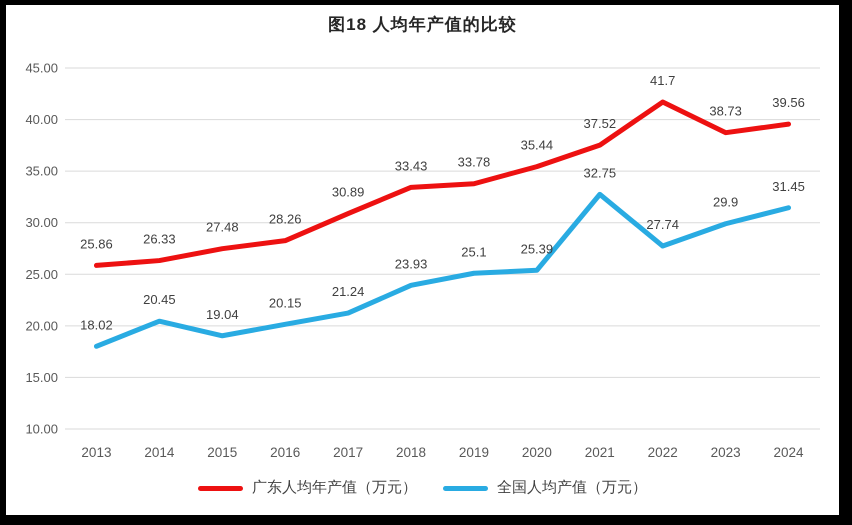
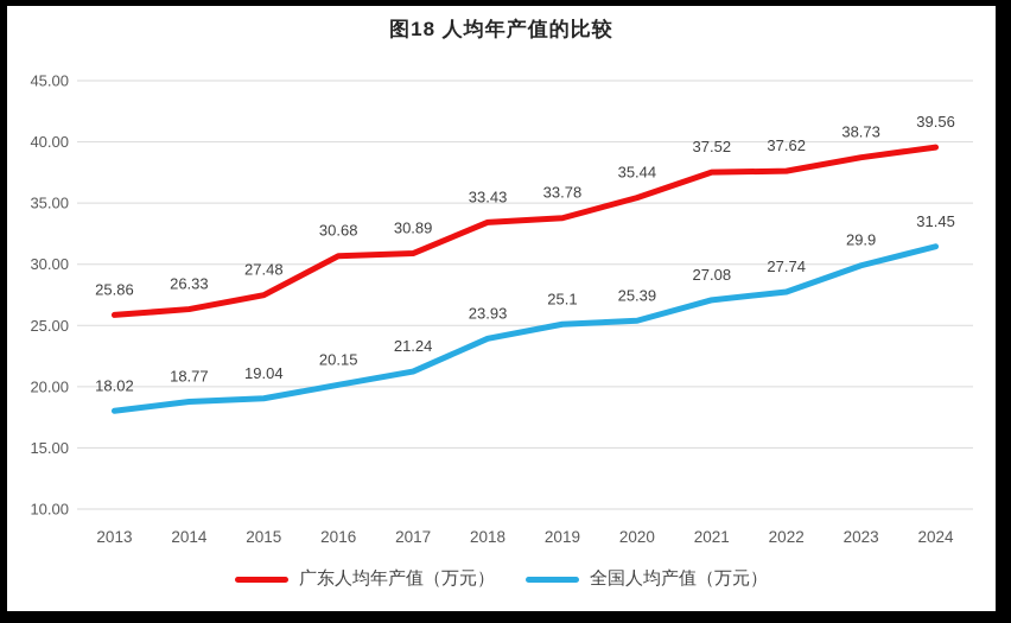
全国人均产值（万元）/2014: 20.45 -> 18.77
广东人均年产值（万元）/2016: 28.26 -> 30.68
全国人均产值（万元）/2021: 32.75 -> 27.08
广东人均年产值（万元）/2022: 41.7 -> 37.62
